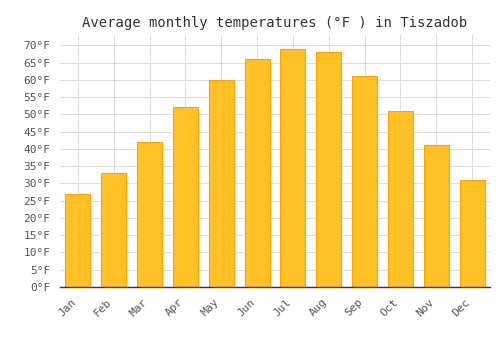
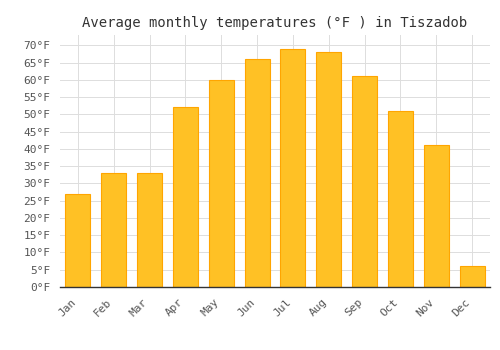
Mar: 42°F -> 33°F
Dec: 31°F -> 6°F
